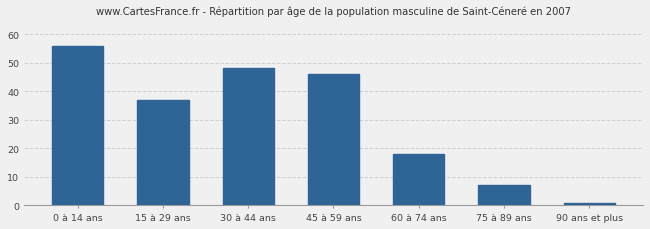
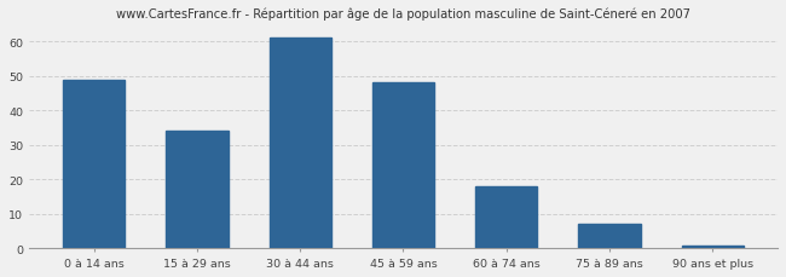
0 à 14 ans: 56 -> 49
15 à 29 ans: 37 -> 34
30 à 44 ans: 48 -> 61
45 à 59 ans: 46 -> 48
